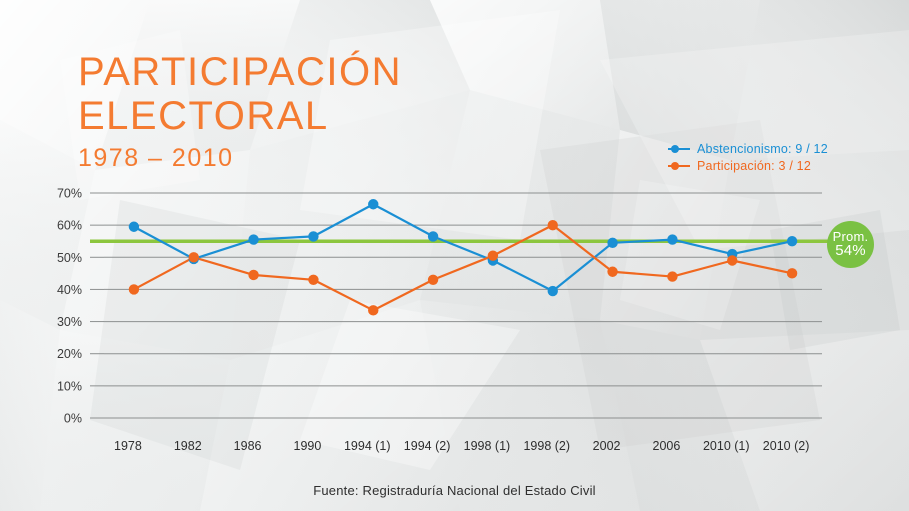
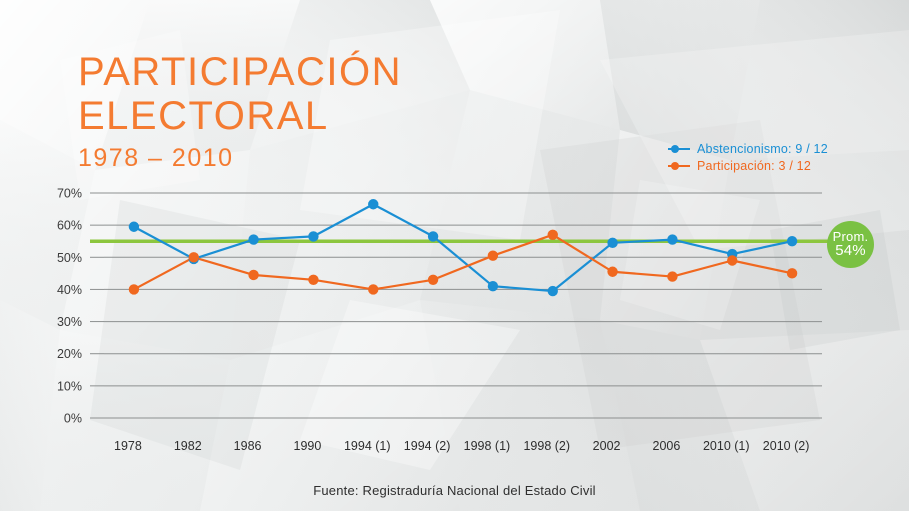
Participación: 3 / 12/1994 (1): 34% -> 40%
Abstencionismo: 9 / 12/1998 (1): 49% -> 41%
Participación: 3 / 12/1998 (2): 60% -> 57%
